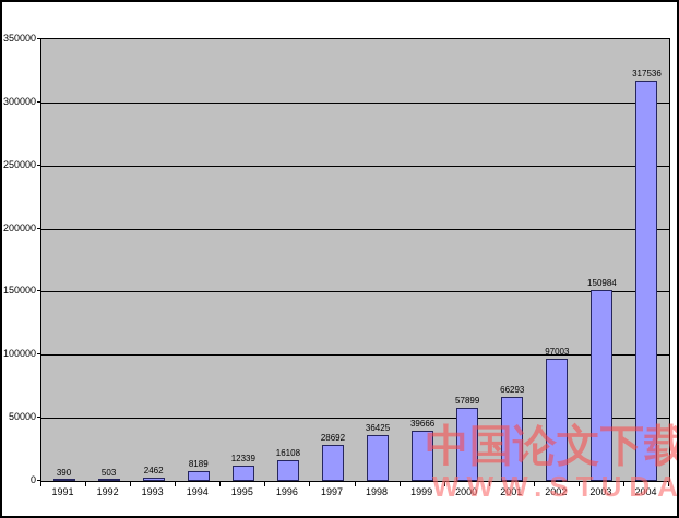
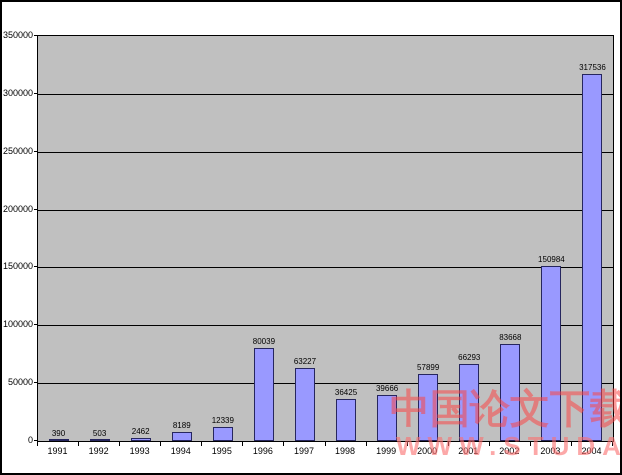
1996: 16108 -> 80039
1997: 28692 -> 63227
2002: 97003 -> 83668
